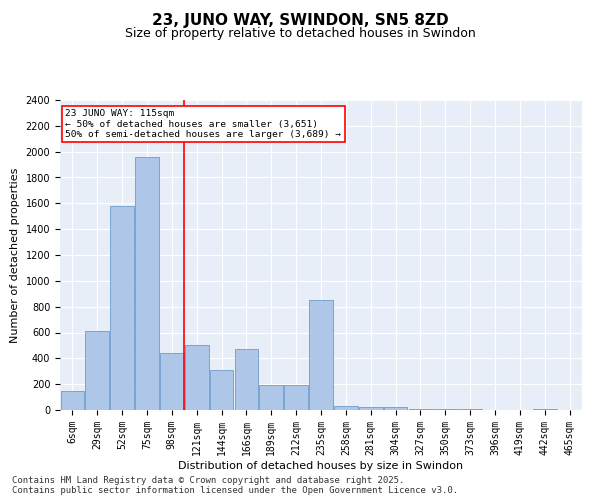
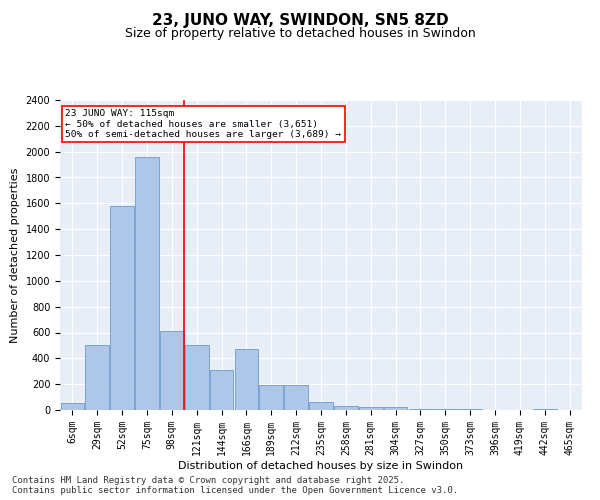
6sqm: 150 -> 60
29sqm: 610 -> 500
98sqm: 440 -> 610
235sqm: 850 -> 60
